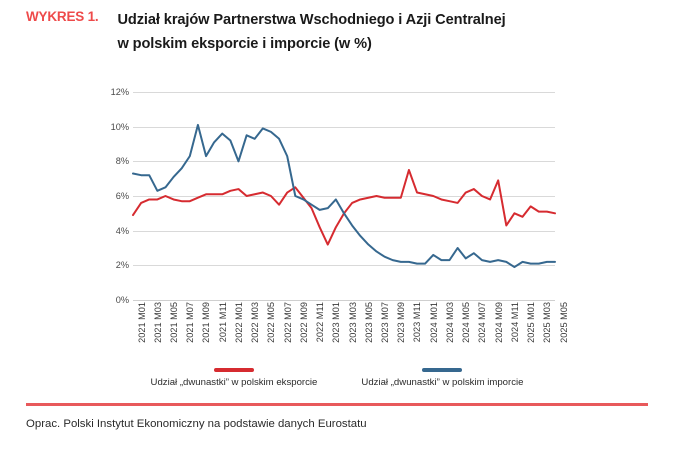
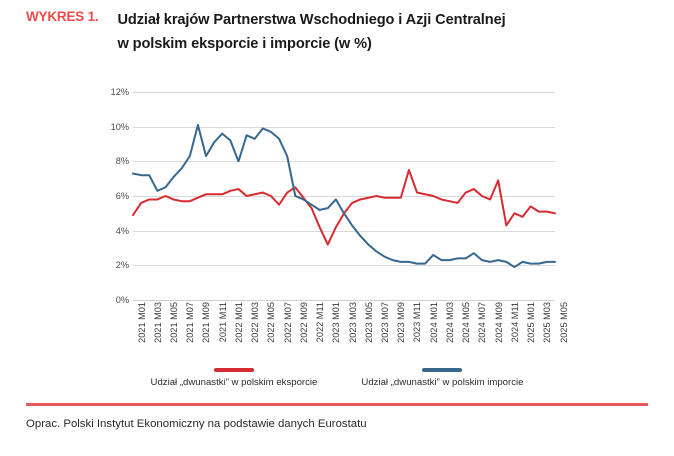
Udział „dwunastki” w polskim imporcie/2024 M05: 3.0% -> 2.4%
